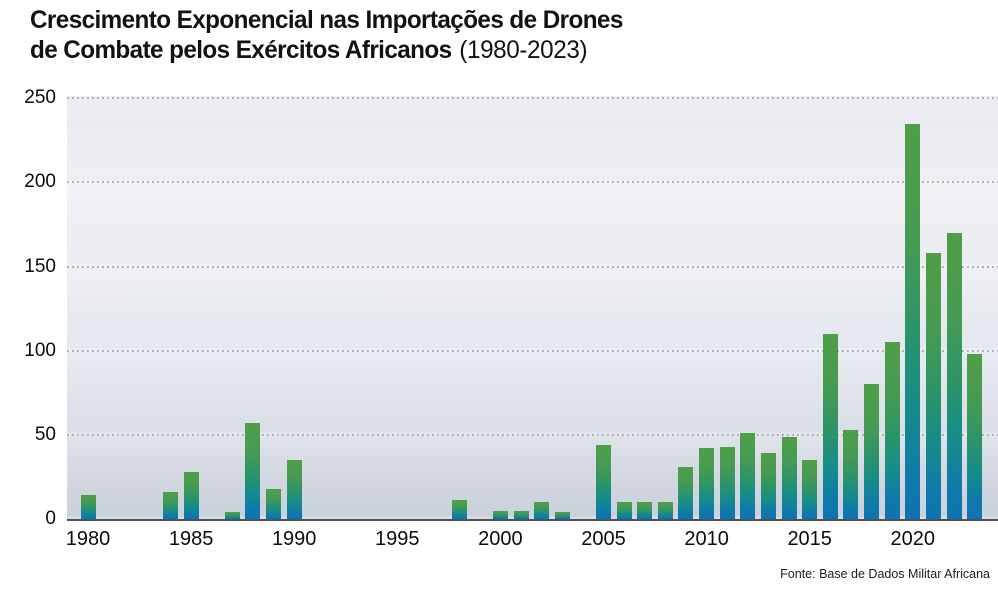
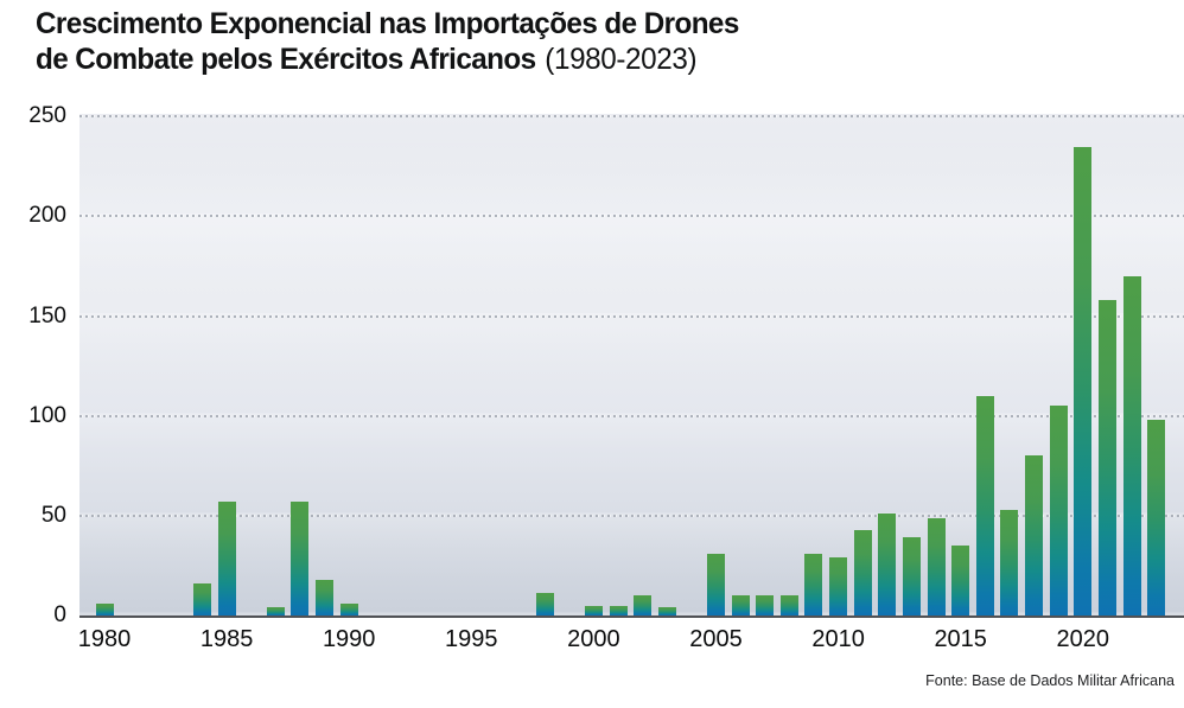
1980: 14 -> 6
1985: 28 -> 57
1990: 35 -> 6
2005: 44 -> 31
2010: 42 -> 29
